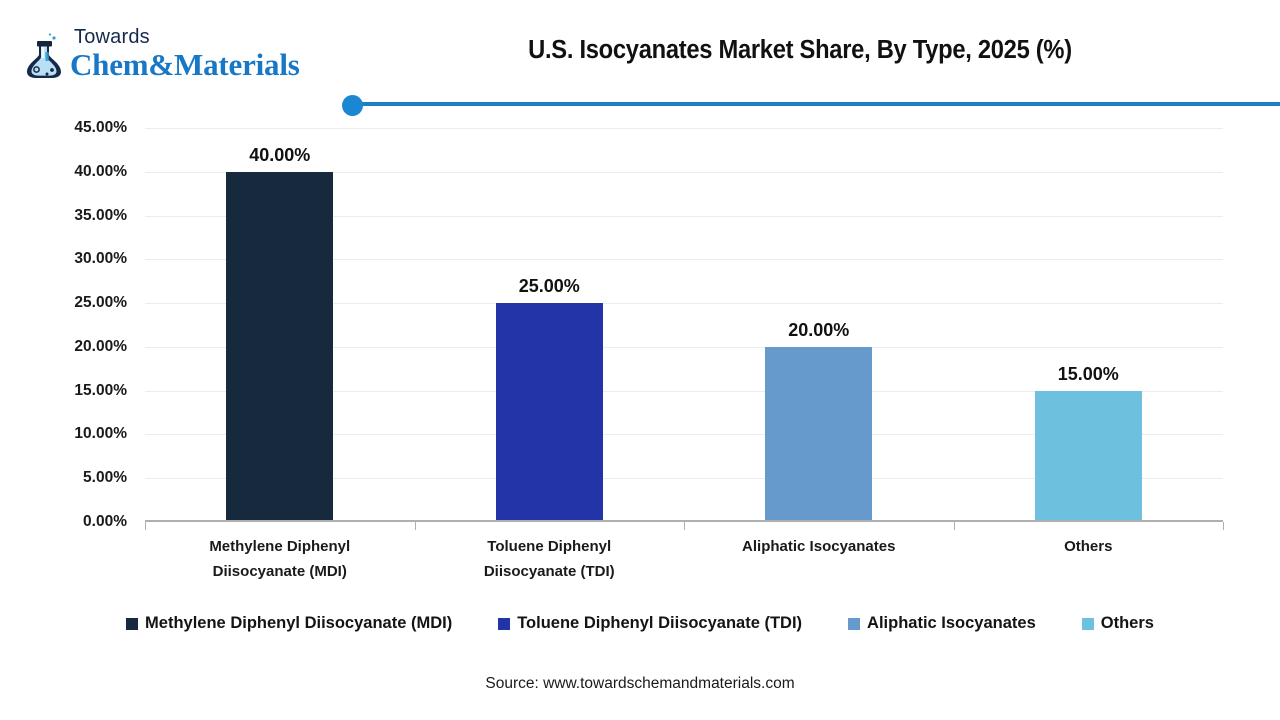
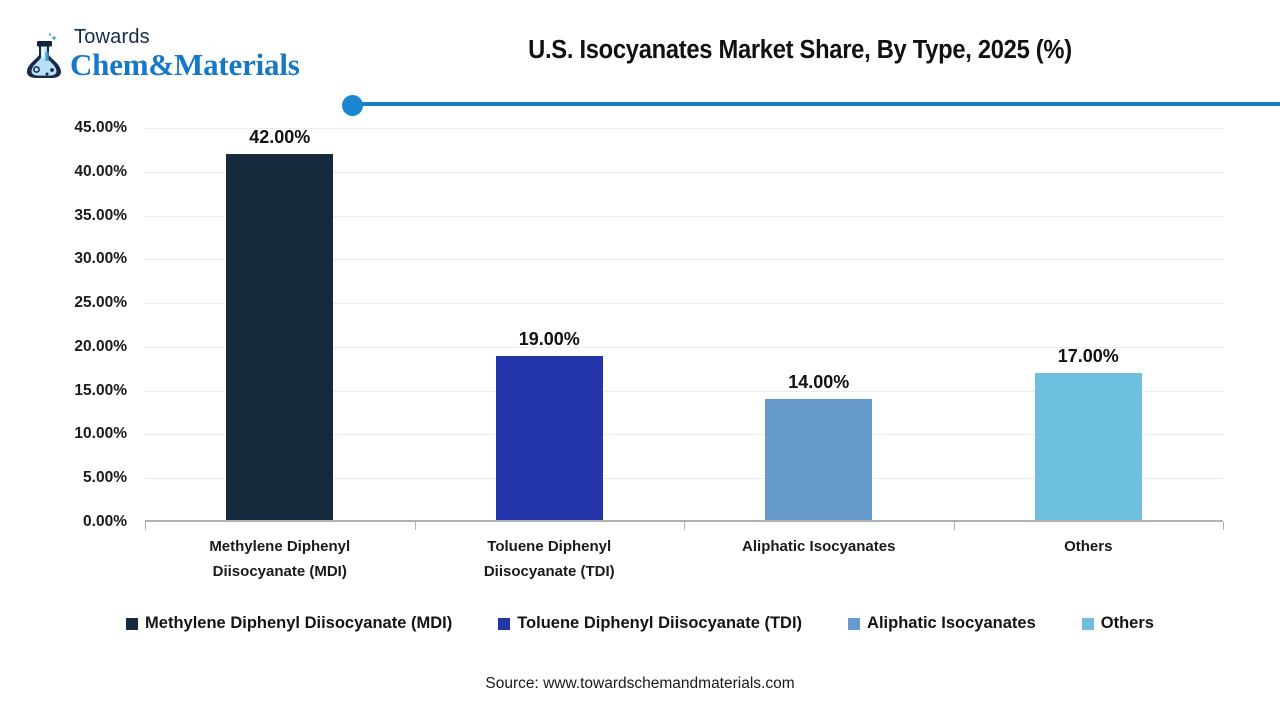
Methylene Diphenyl Diisocyanate (MDI): 40.00% -> 42.00%
Toluene Diphenyl Diisocyanate (TDI): 25.00% -> 19.00%
Aliphatic Isocyanates: 20.00% -> 14.00%
Others: 15.00% -> 17.00%
